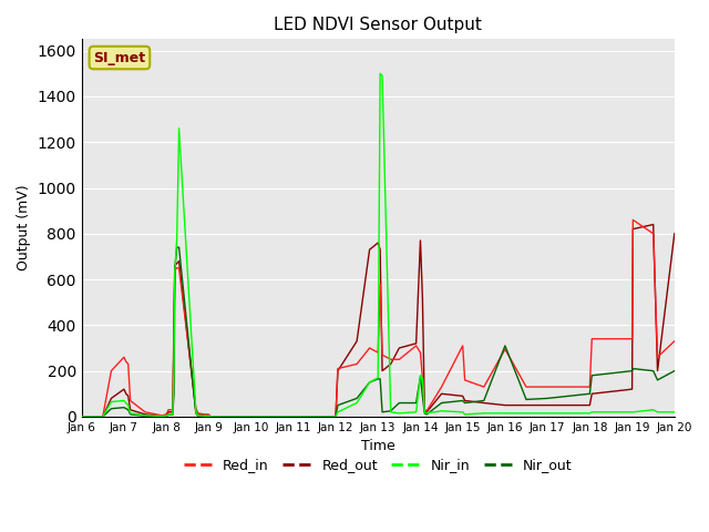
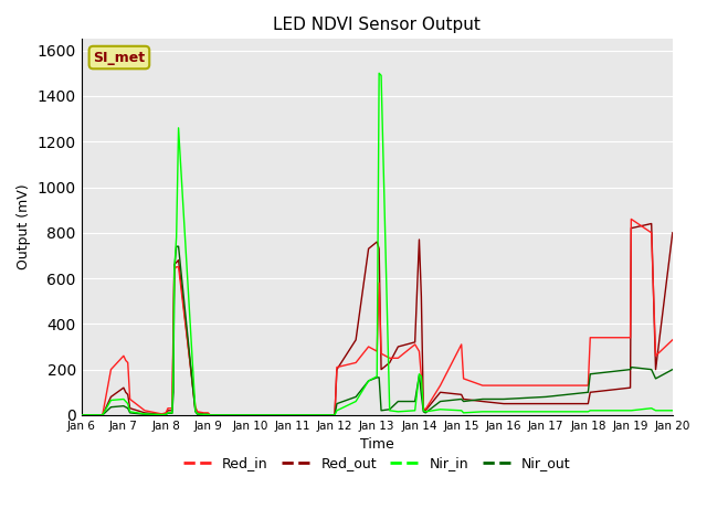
Red_in/Jan 16: 295 -> 130
Nir_out/Jan 16: 310 -> 70
